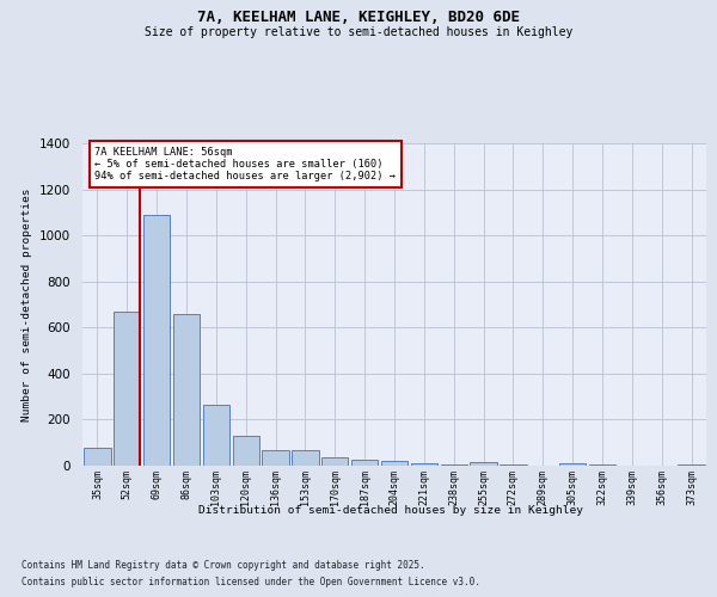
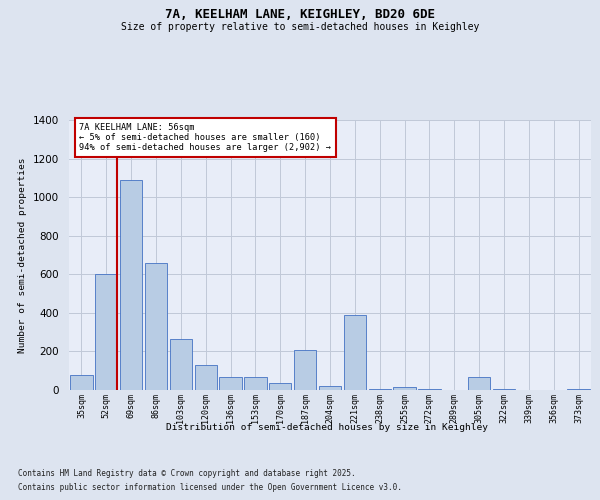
52sqm: 670 -> 600
187sqm: 20 -> 210
221sqm: 10 -> 390
305sqm: 10 -> 70
